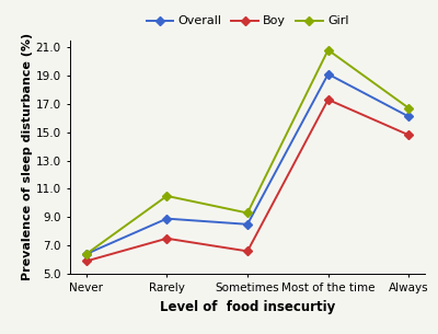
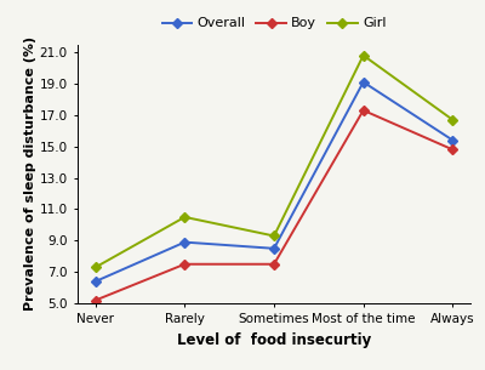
Boy/Never: 5.9 -> 5.2
Girl/Never: 6.4 -> 7.3
Boy/Sometimes: 6.6 -> 7.5
Overall/Always: 16.1 -> 15.4
